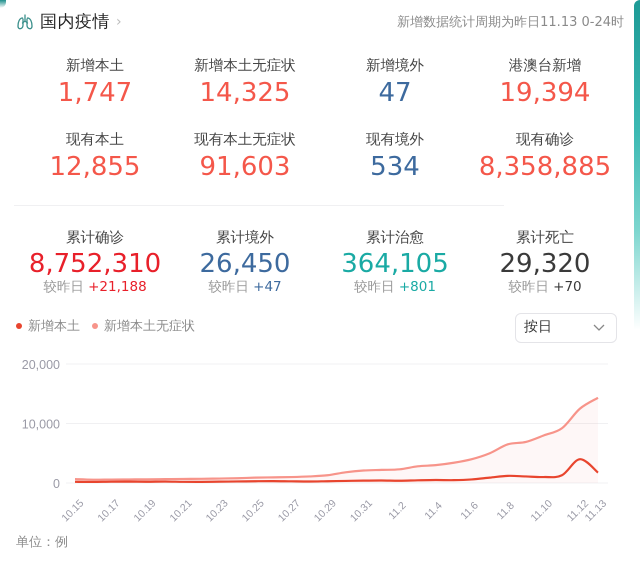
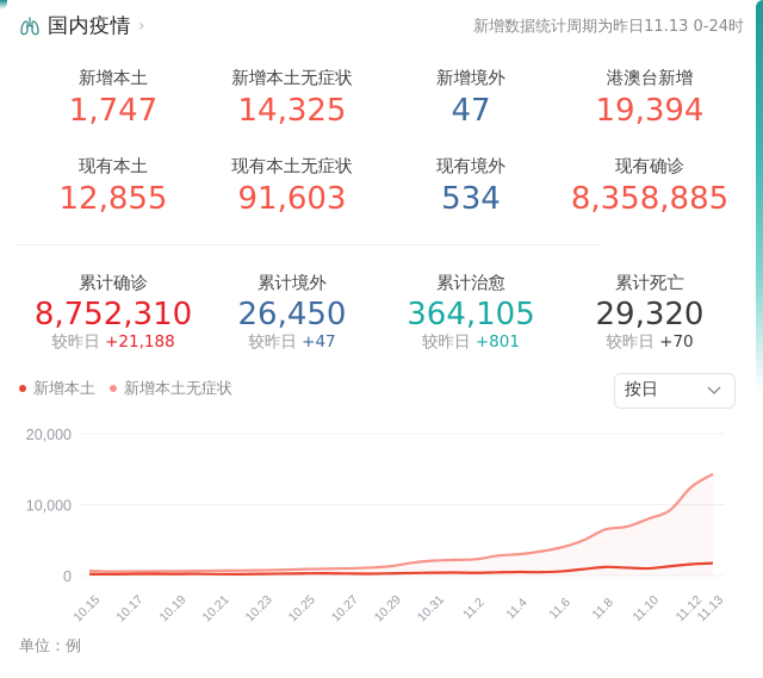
新增本土/11.12: 4000 -> 2000
